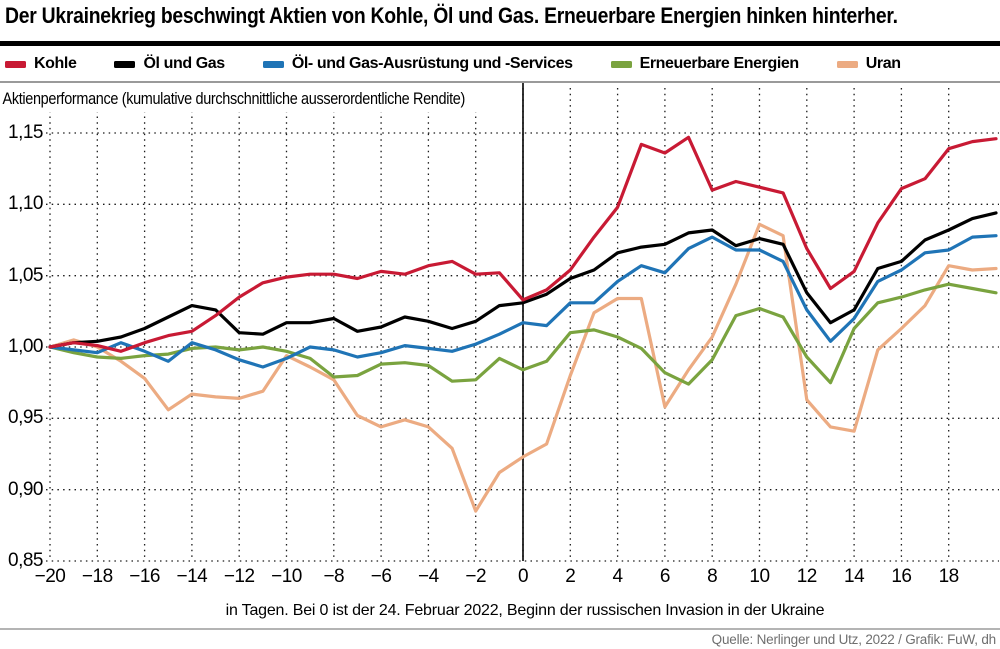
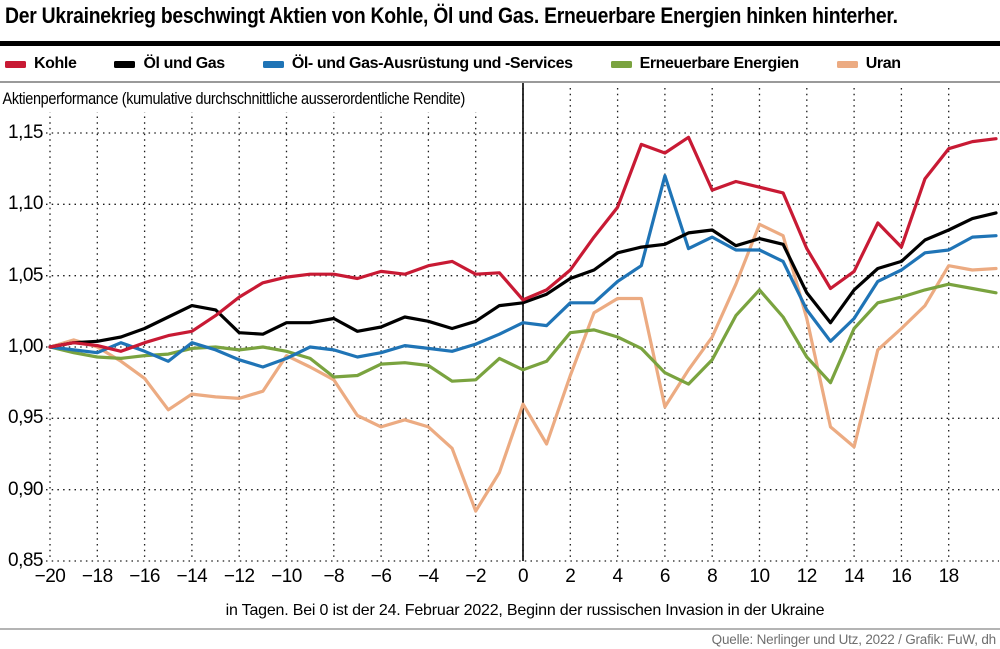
Uran/0: 0,92 -> 0,96
Öl- und Gas-Ausrüstung und -Services/6: 1,05 -> 1,12
Erneuerbare Energien/10: 1,03 -> 1,04
Uran/12: 0,96 -> 1,02
Öl und Gas/14: 1,03 -> 1,04
Uran/14: 0,94 -> 0,93
Kohle/16: 1,11 -> 1,07
